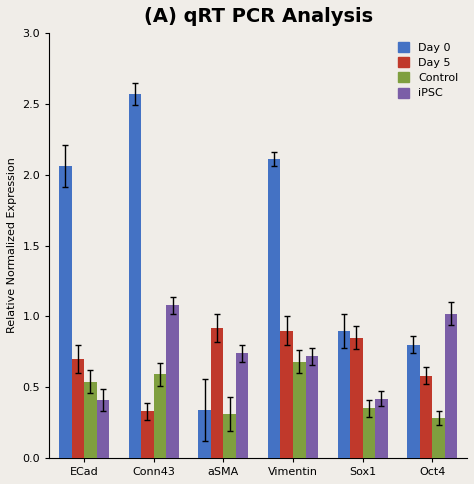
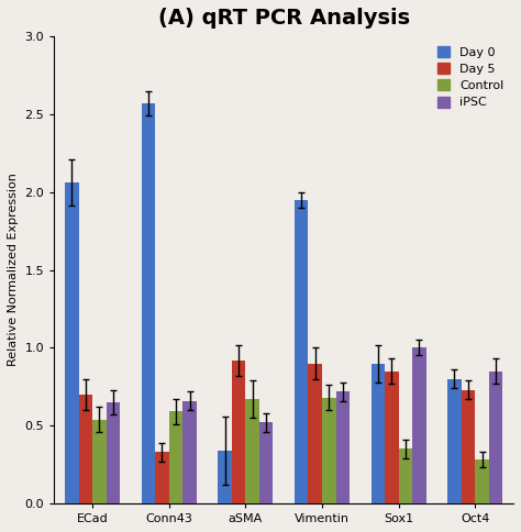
iPSC/ECad: 0.41 -> 0.65
iPSC/Conn43: 1.08 -> 0.66
Control/aSMA: 0.31 -> 0.67
iPSC/aSMA: 0.74 -> 0.52
Day 0/Vimentin: 2.11 -> 1.95
iPSC/Sox1: 0.42 -> 1.00
Day 5/Oct4: 0.58 -> 0.73
iPSC/Oct4: 1.02 -> 0.85
